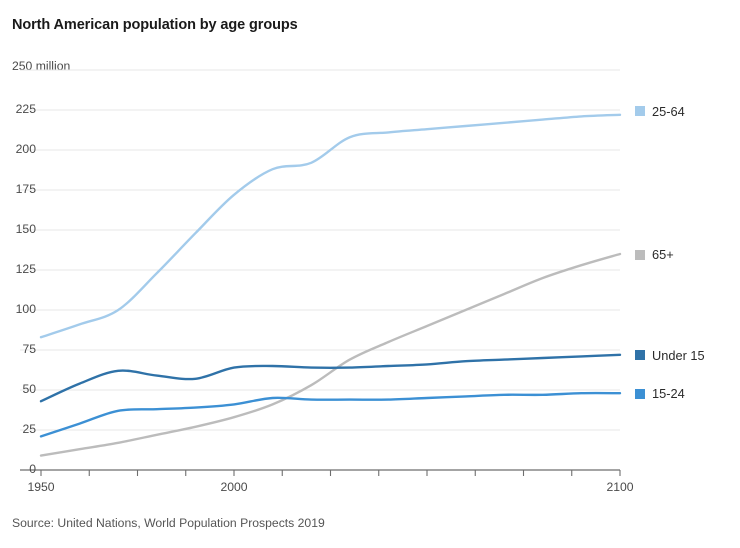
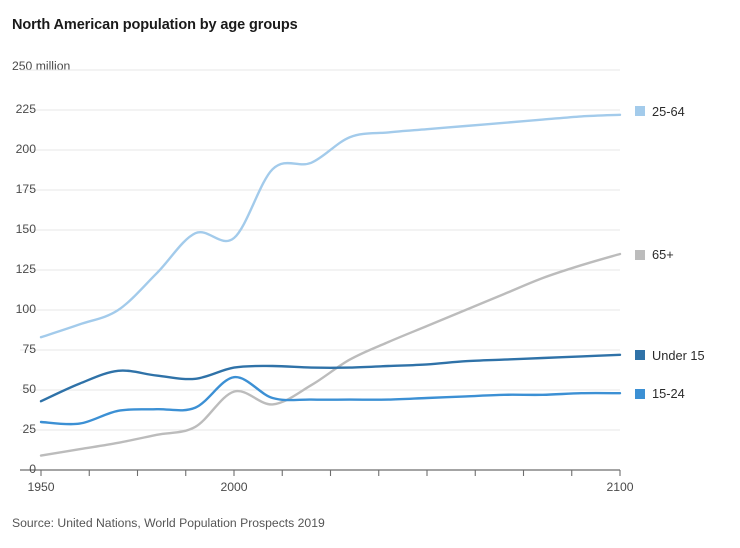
15-24/1950: 21 -> 30
25-64/2000: 172 -> 145
65+/2000: 33 -> 49
15-24/2000: 41 -> 58
